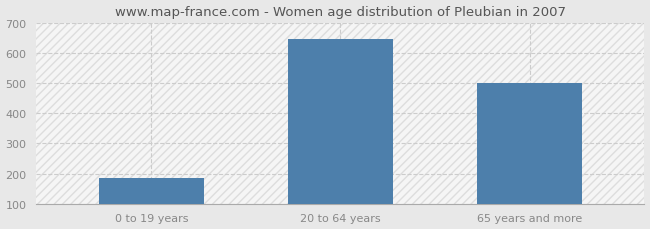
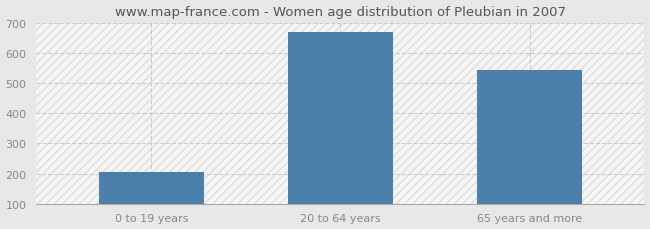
0 to 19 years: 186 -> 205
20 to 64 years: 648 -> 670
65 years and more: 500 -> 545
